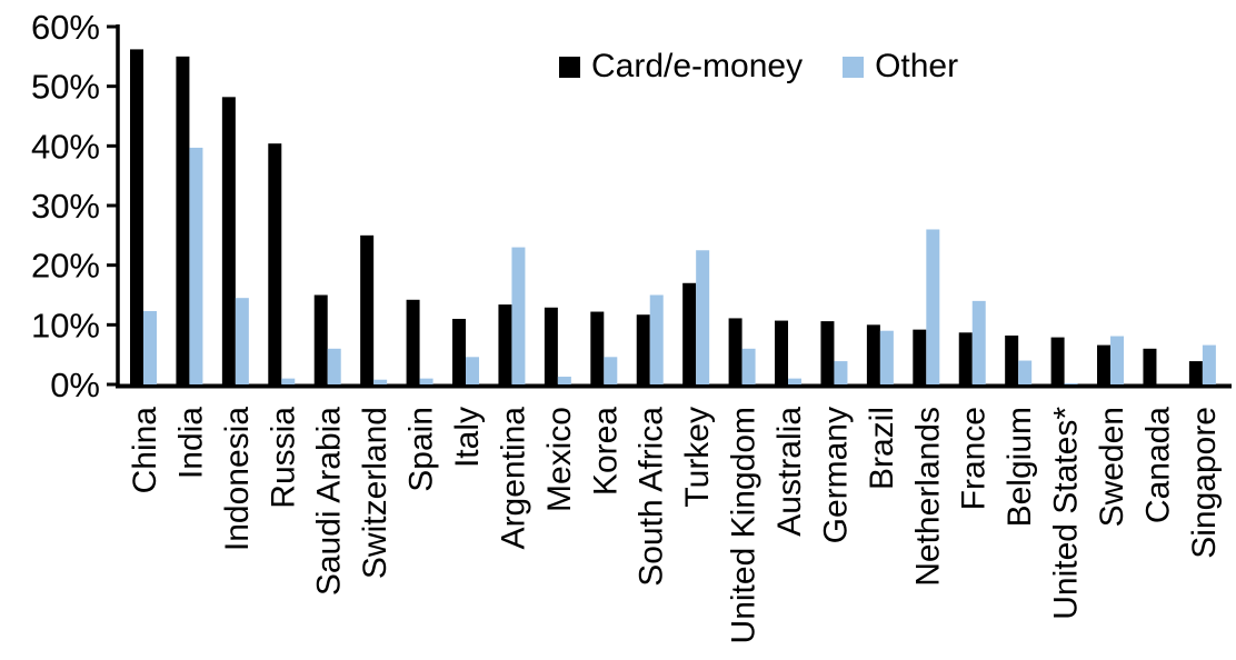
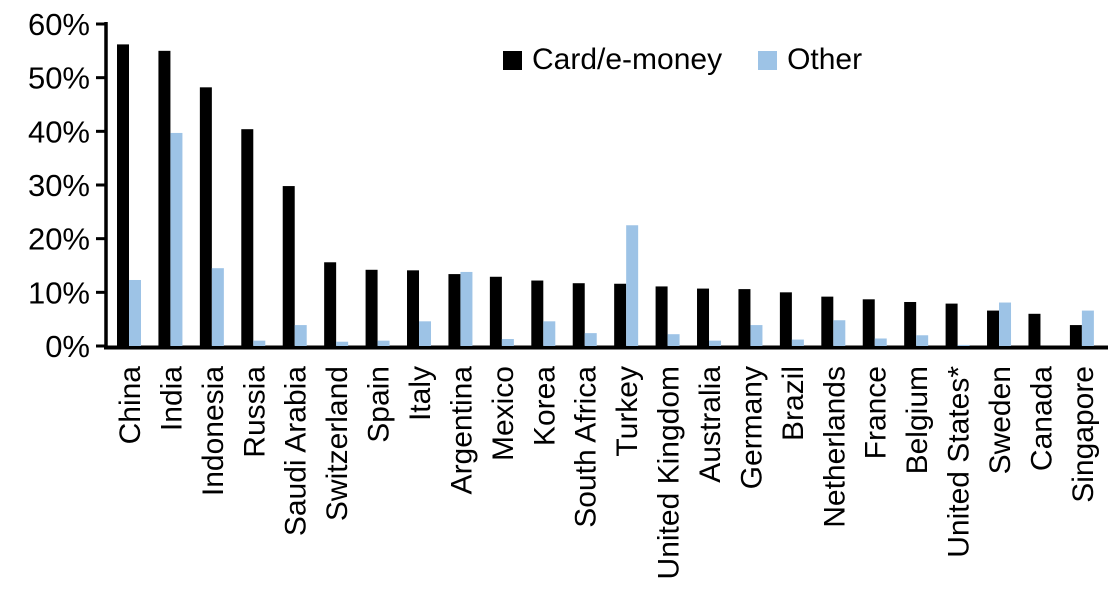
Card/e-money/Saudi Arabia: 15% -> 30%
Other/Saudi Arabia: 6% -> 4%
Card/e-money/Switzerland: 25% -> 16%
Card/e-money/Italy: 11% -> 14%
Other/Argentina: 23% -> 14%
Other/South Africa: 15% -> 2%
Card/e-money/Turkey: 17% -> 12%
Other/United Kingdom: 6% -> 2%
Other/Brazil: 9% -> 1%
Other/Netherlands: 26% -> 5%
Other/France: 14% -> 1%
Other/Belgium: 4% -> 2%
